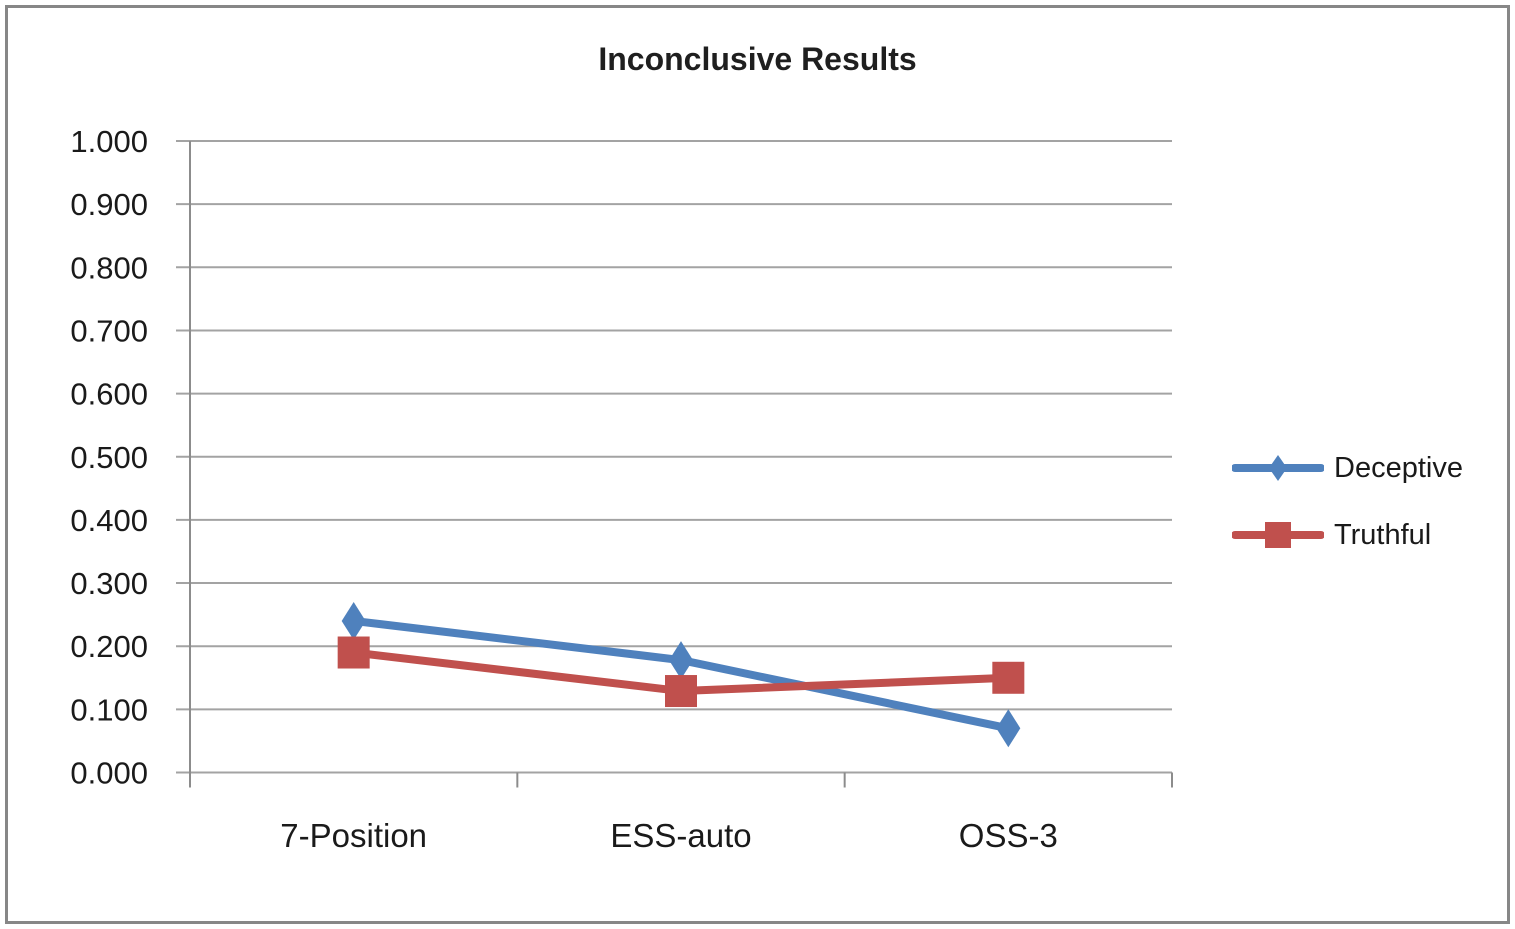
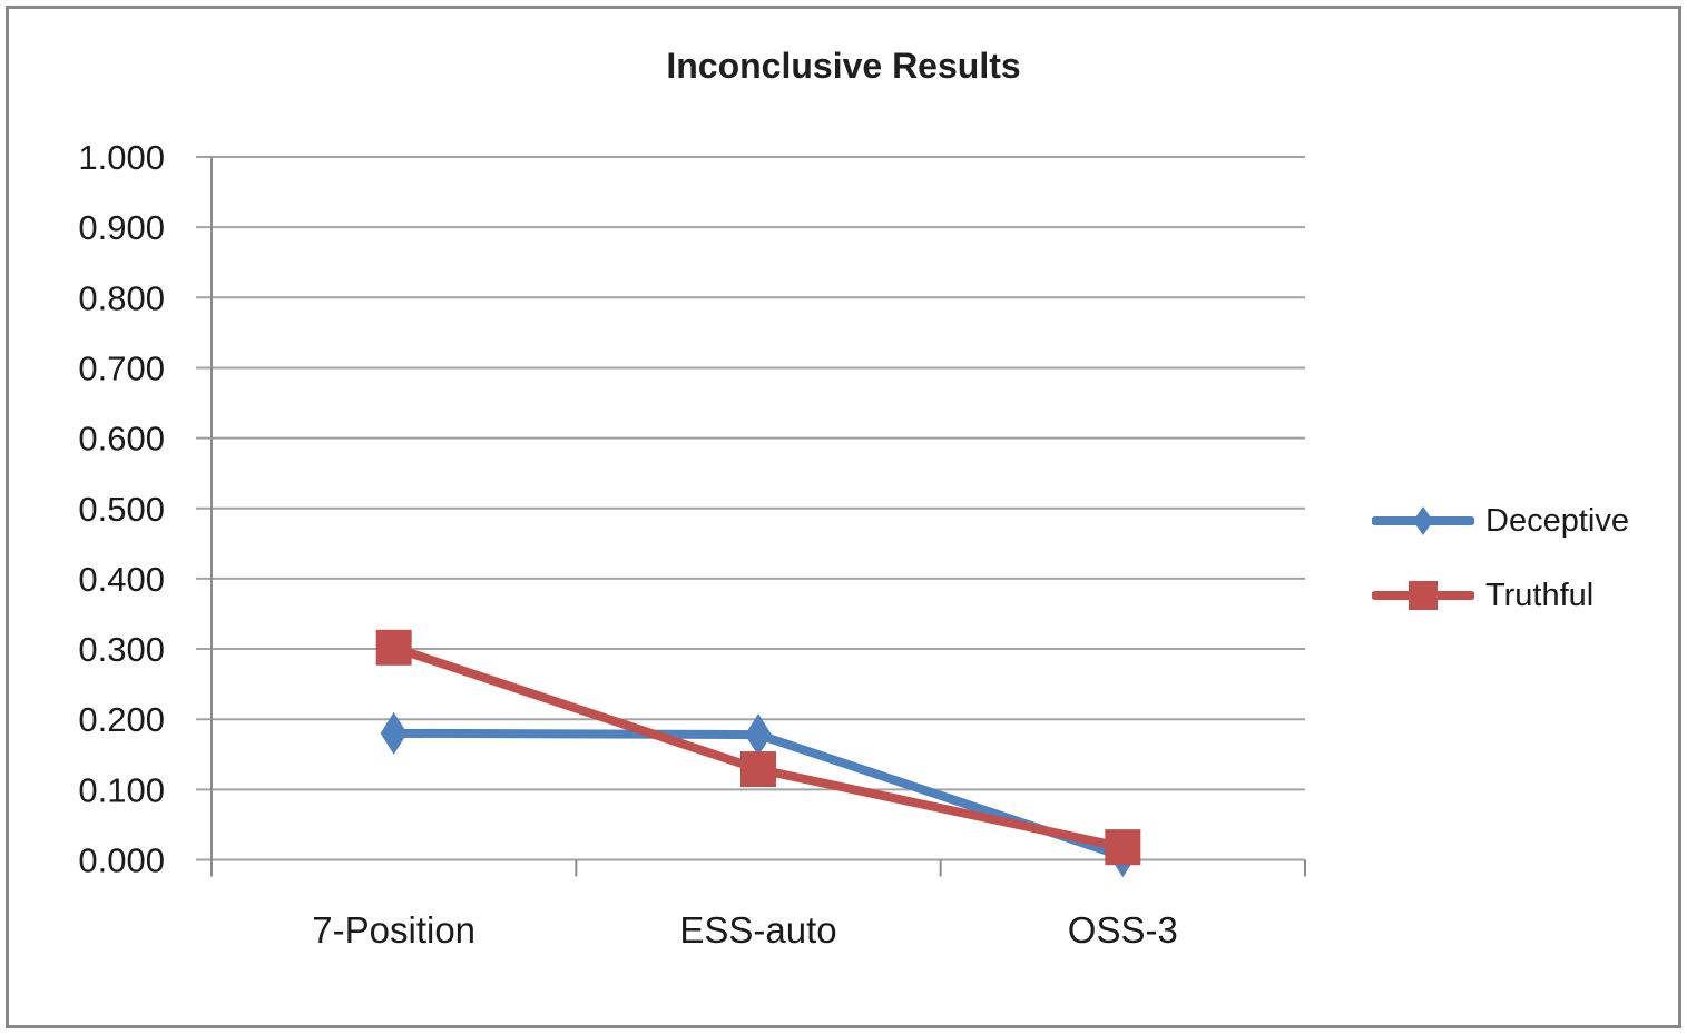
Deceptive/7-Position: 0.24 -> 0.18
Truthful/7-Position: 0.19 -> 0.30
Deceptive/OSS-3: 0.07 -> 0.01
Truthful/OSS-3: 0.15 -> 0.02
